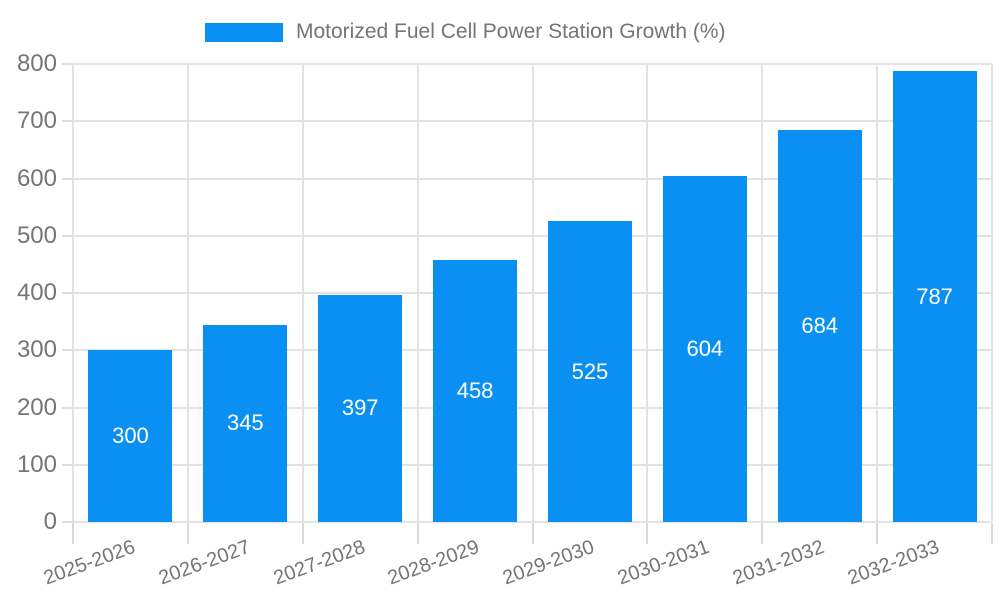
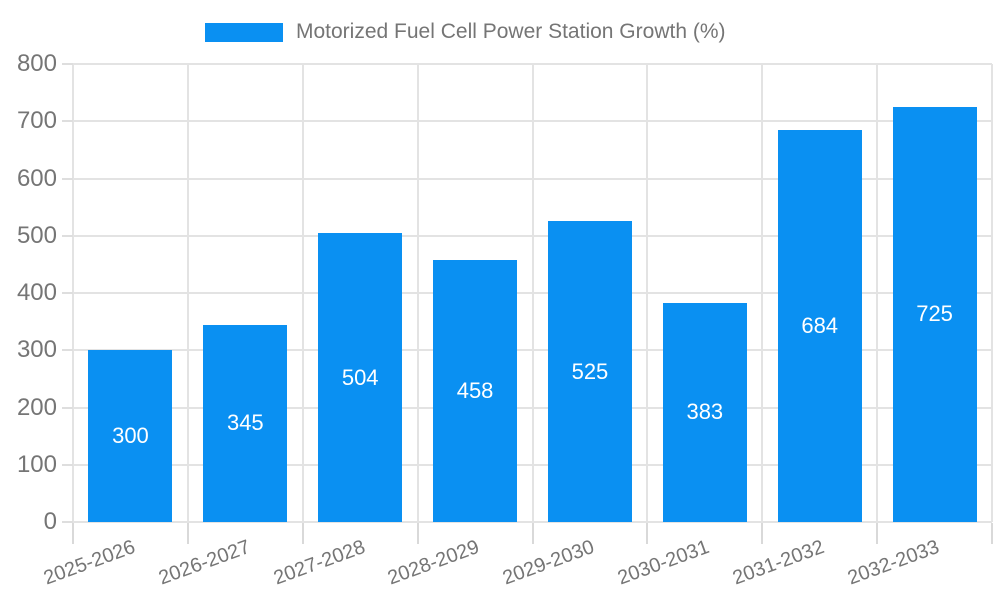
2027-2028: 397 -> 504
2030-2031: 604 -> 383
2032-2033: 787 -> 725
